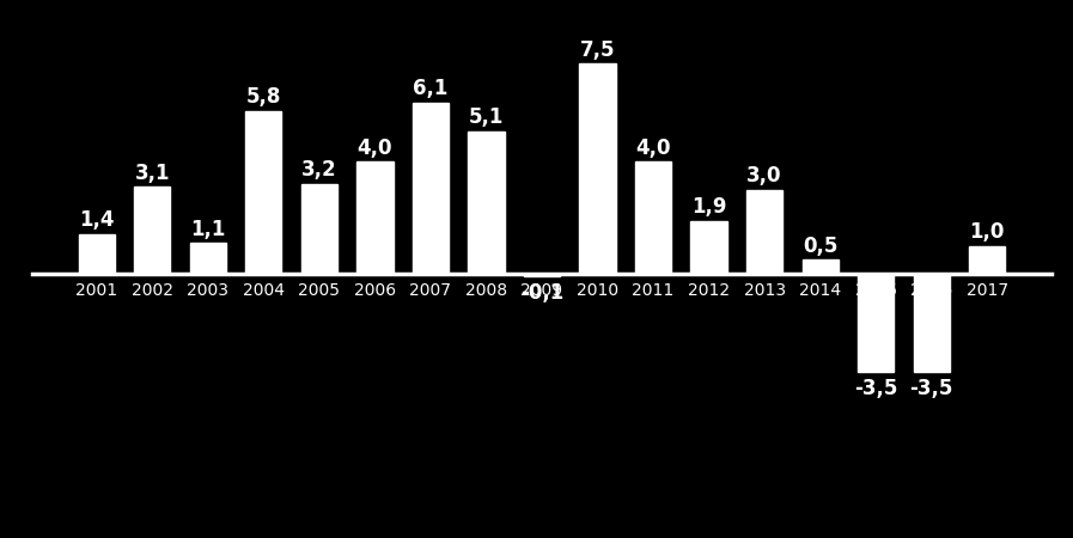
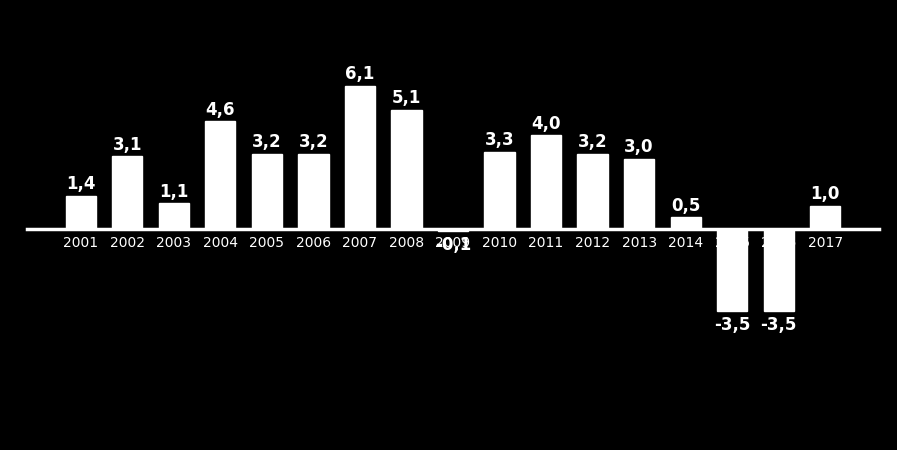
2004: 5,8 -> 4,6
2006: 4,0 -> 3,2
2010: 7,5 -> 3,3
2012: 1,9 -> 3,2
